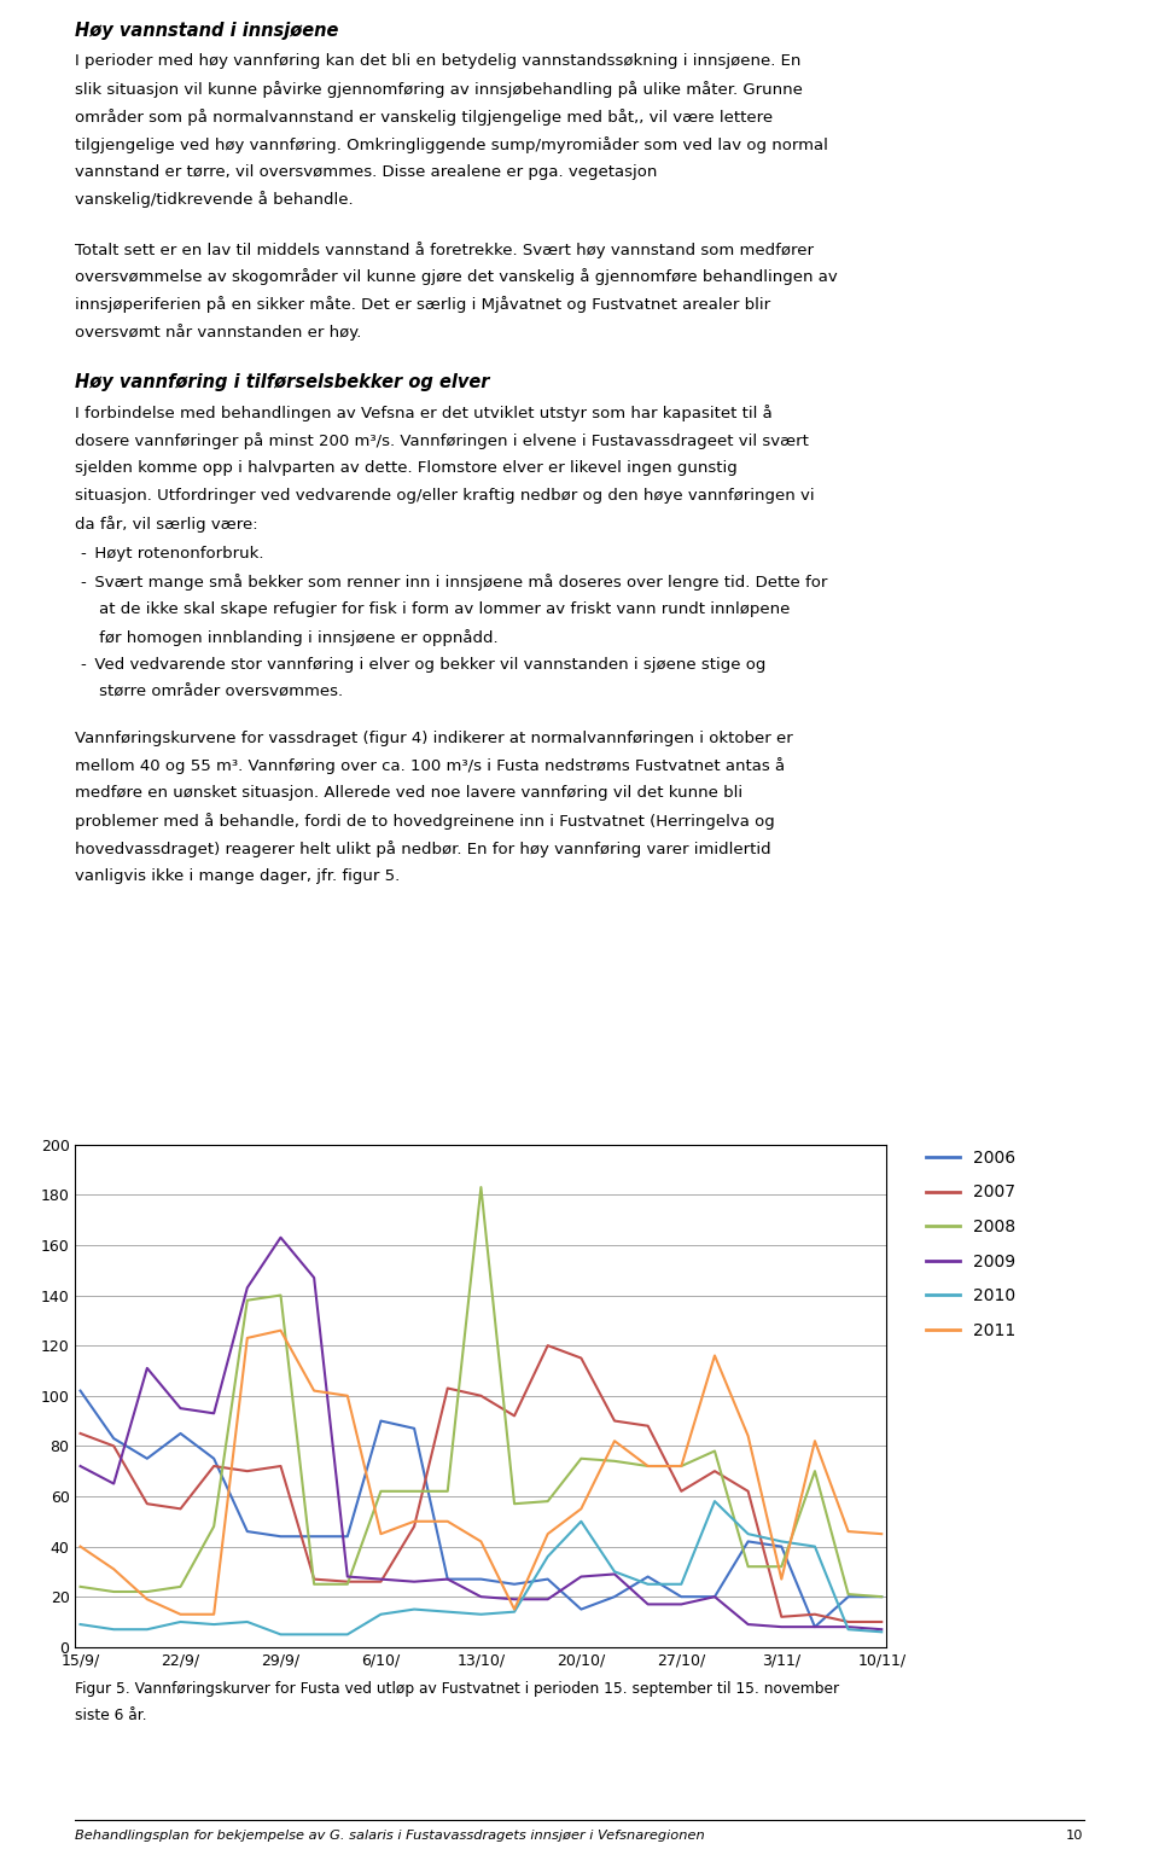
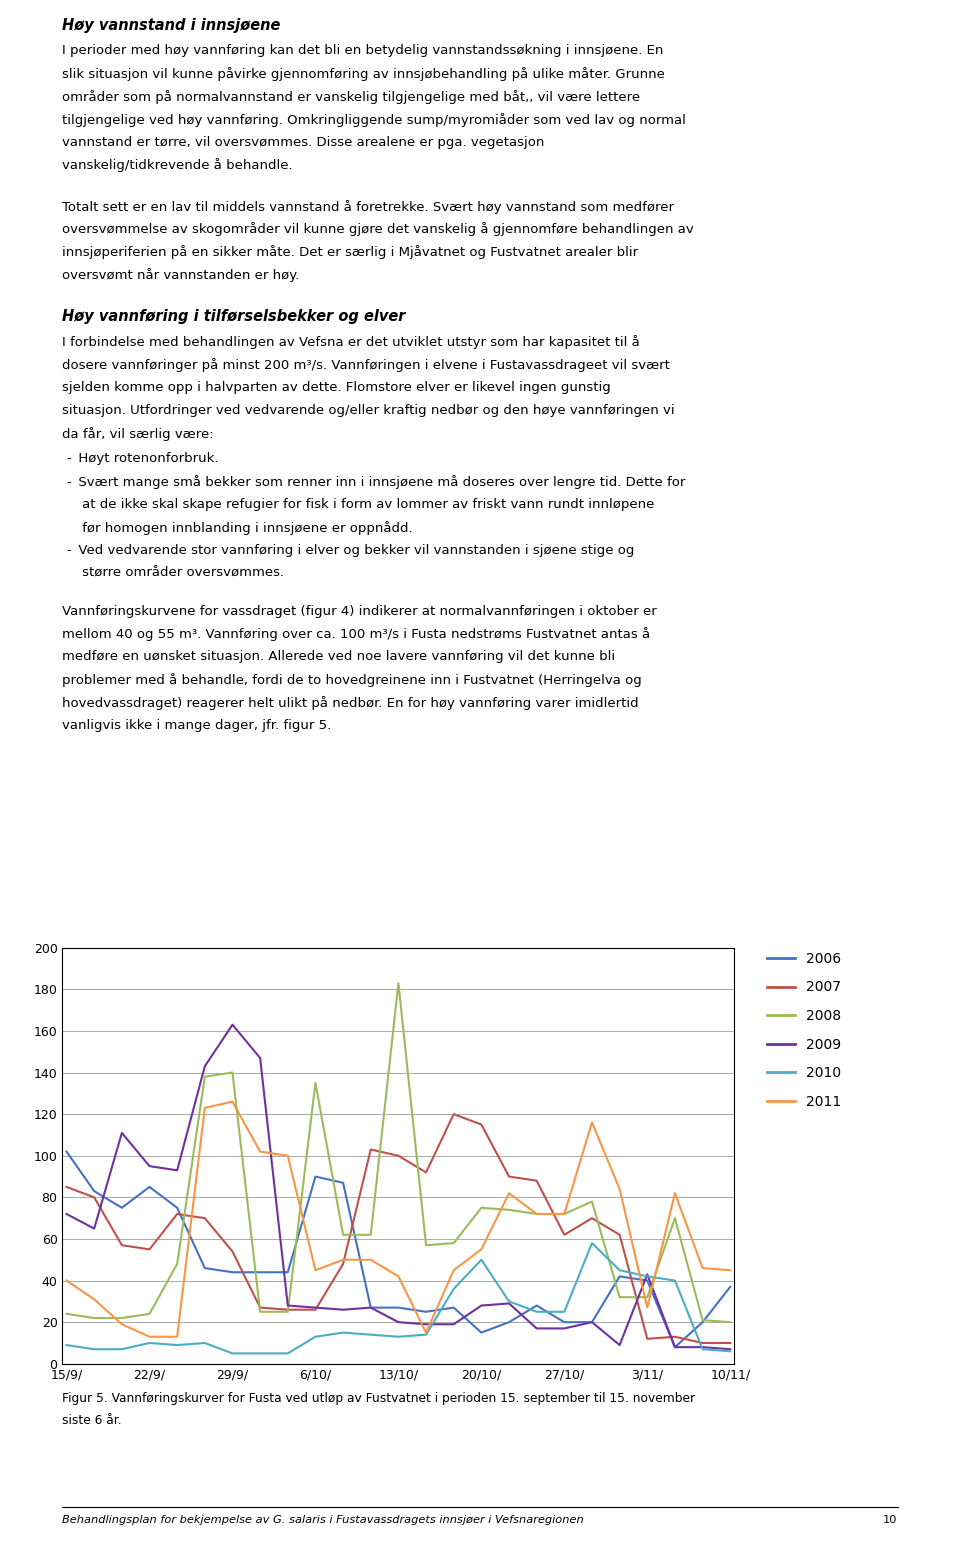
2007/29/9/: 72 -> 54
2008/6/10/: 62 -> 135
2009/3/11/: 8 -> 43
2006/10/11/: 20 -> 37
